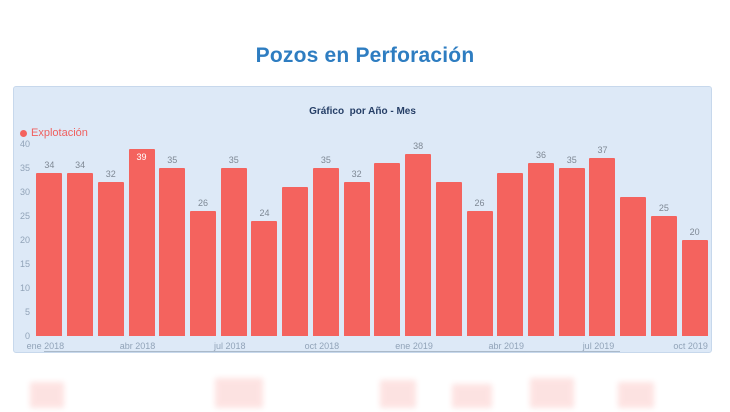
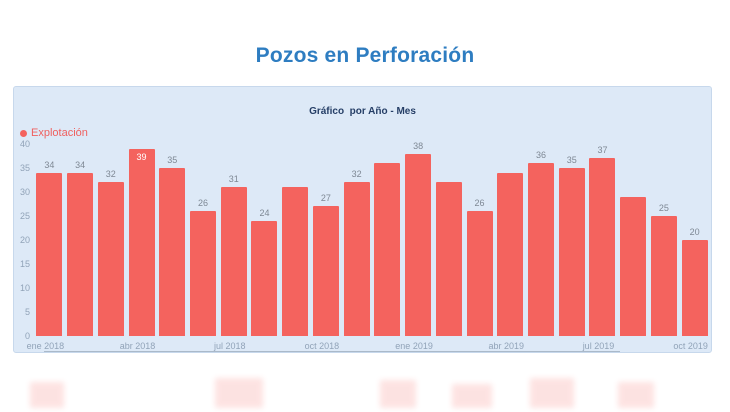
jul 2018: 35 -> 31
oct 2018: 35 -> 27
